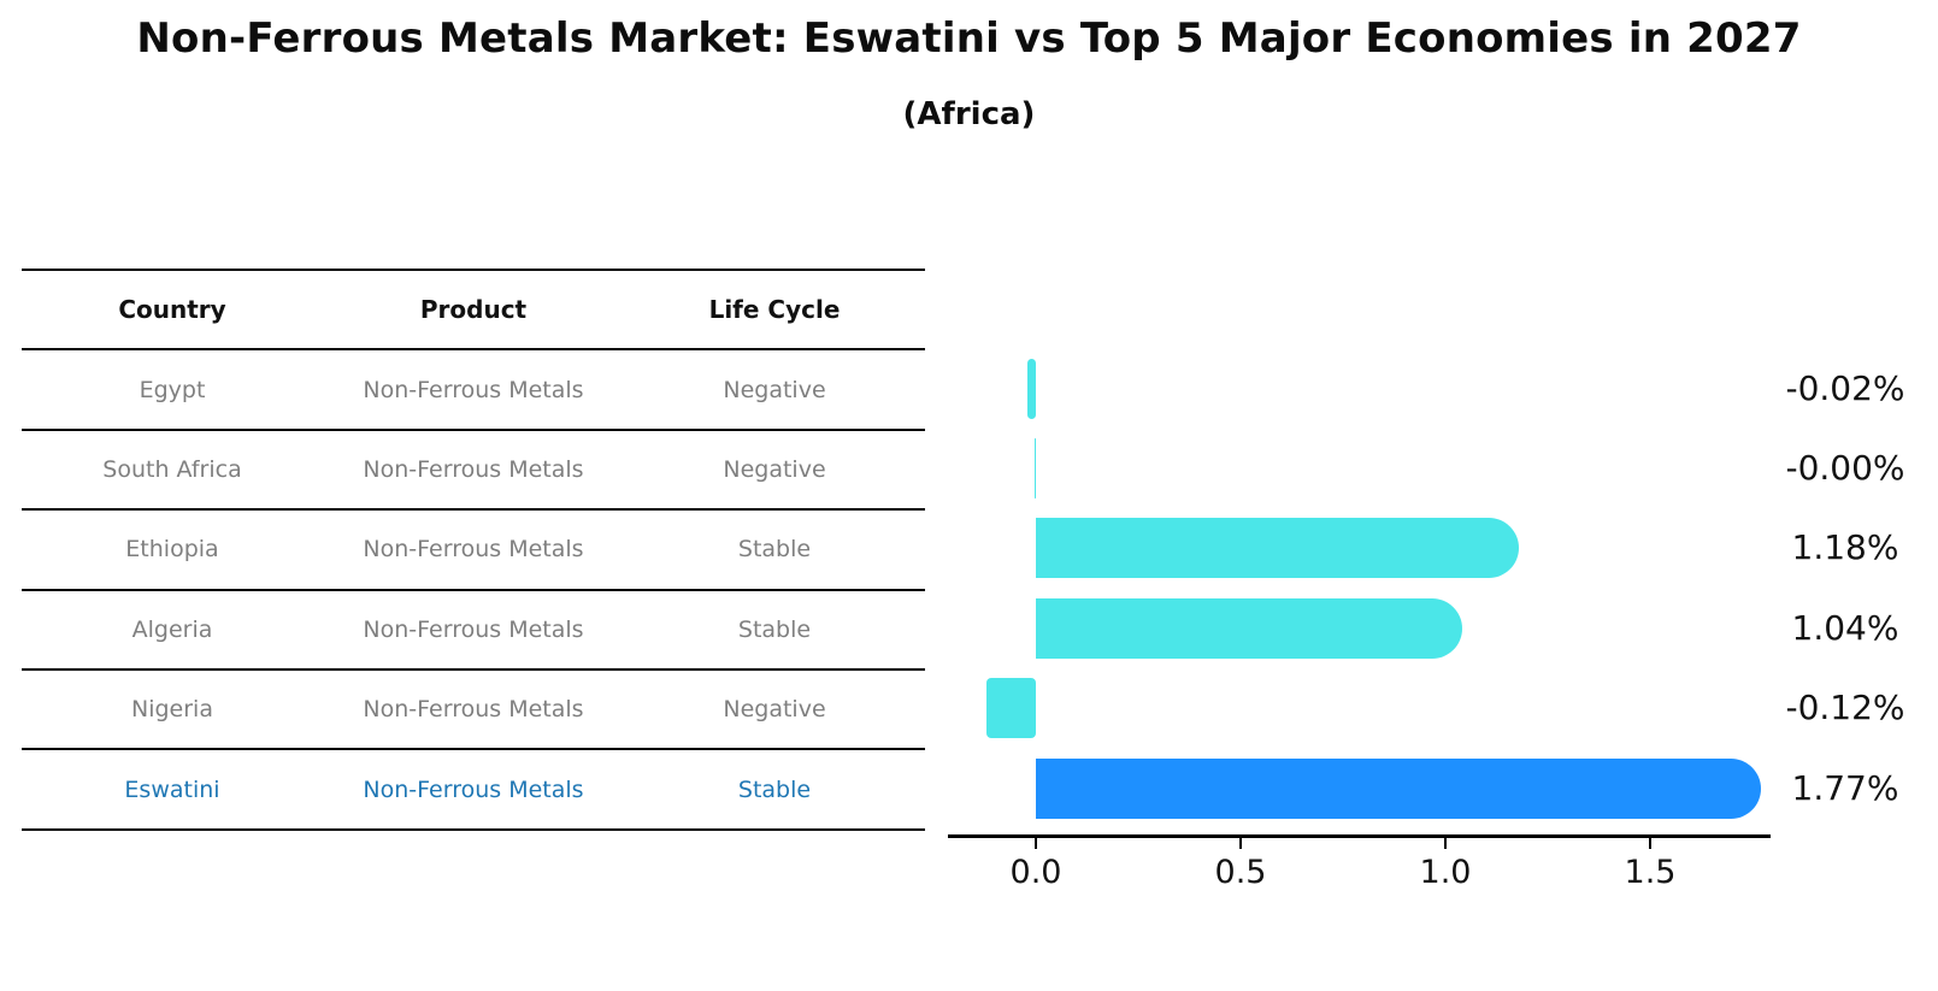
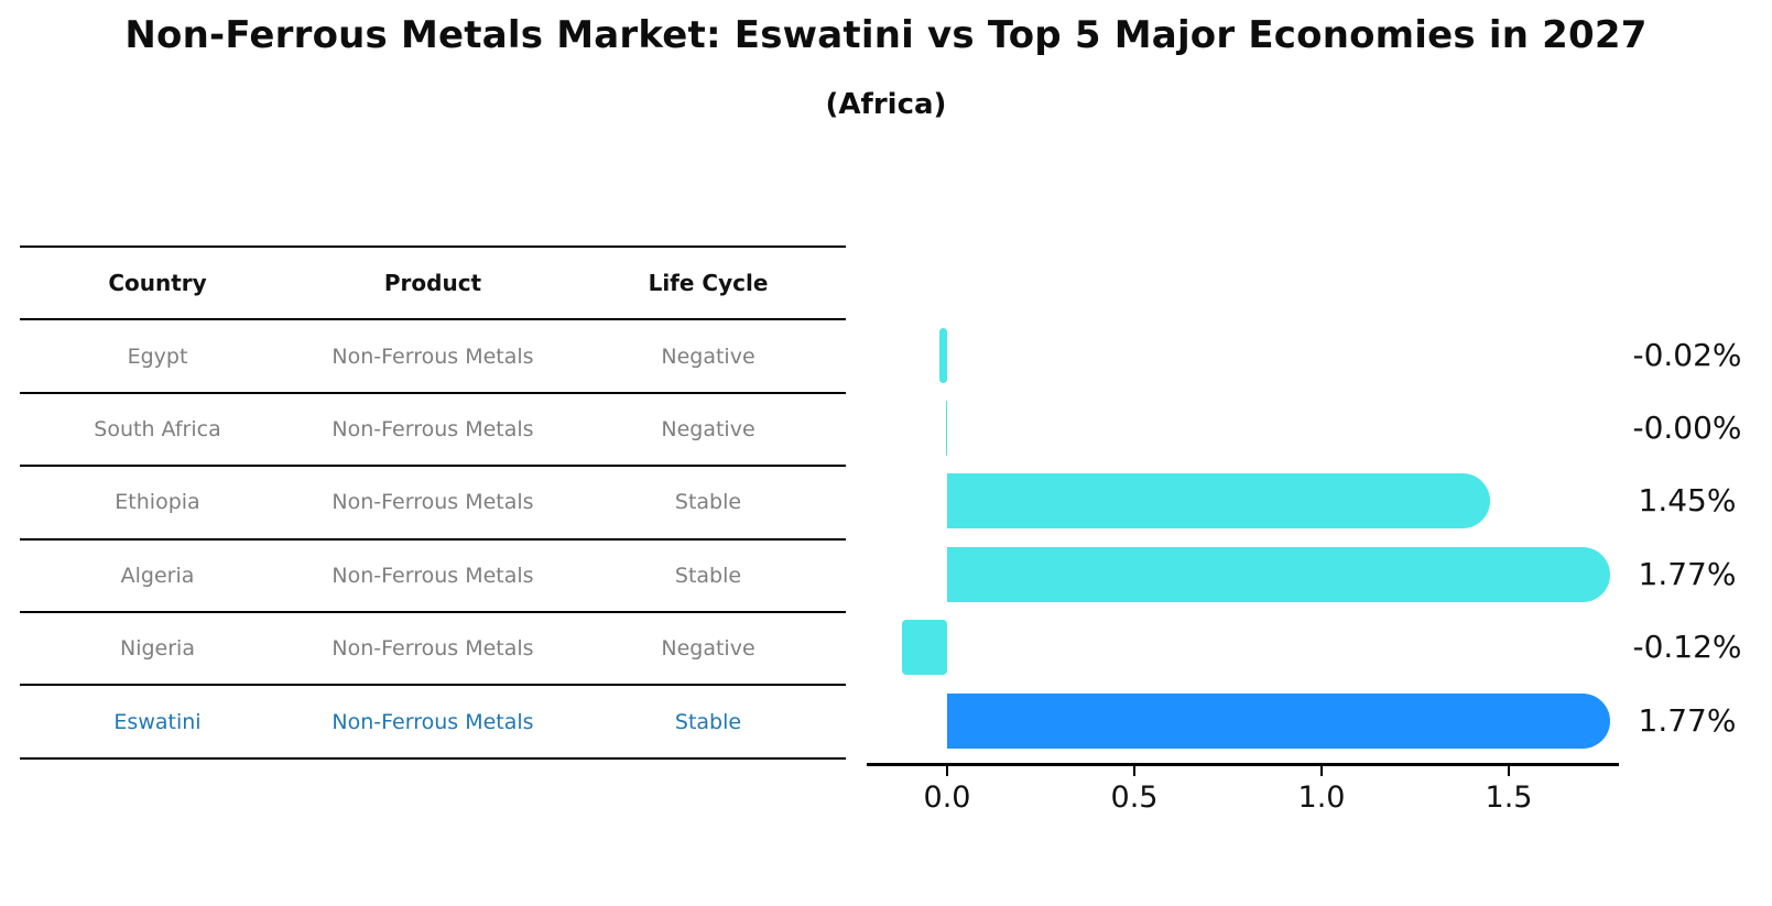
Ethiopia: 1.18% -> 1.45%
Algeria: 1.04% -> 1.77%
